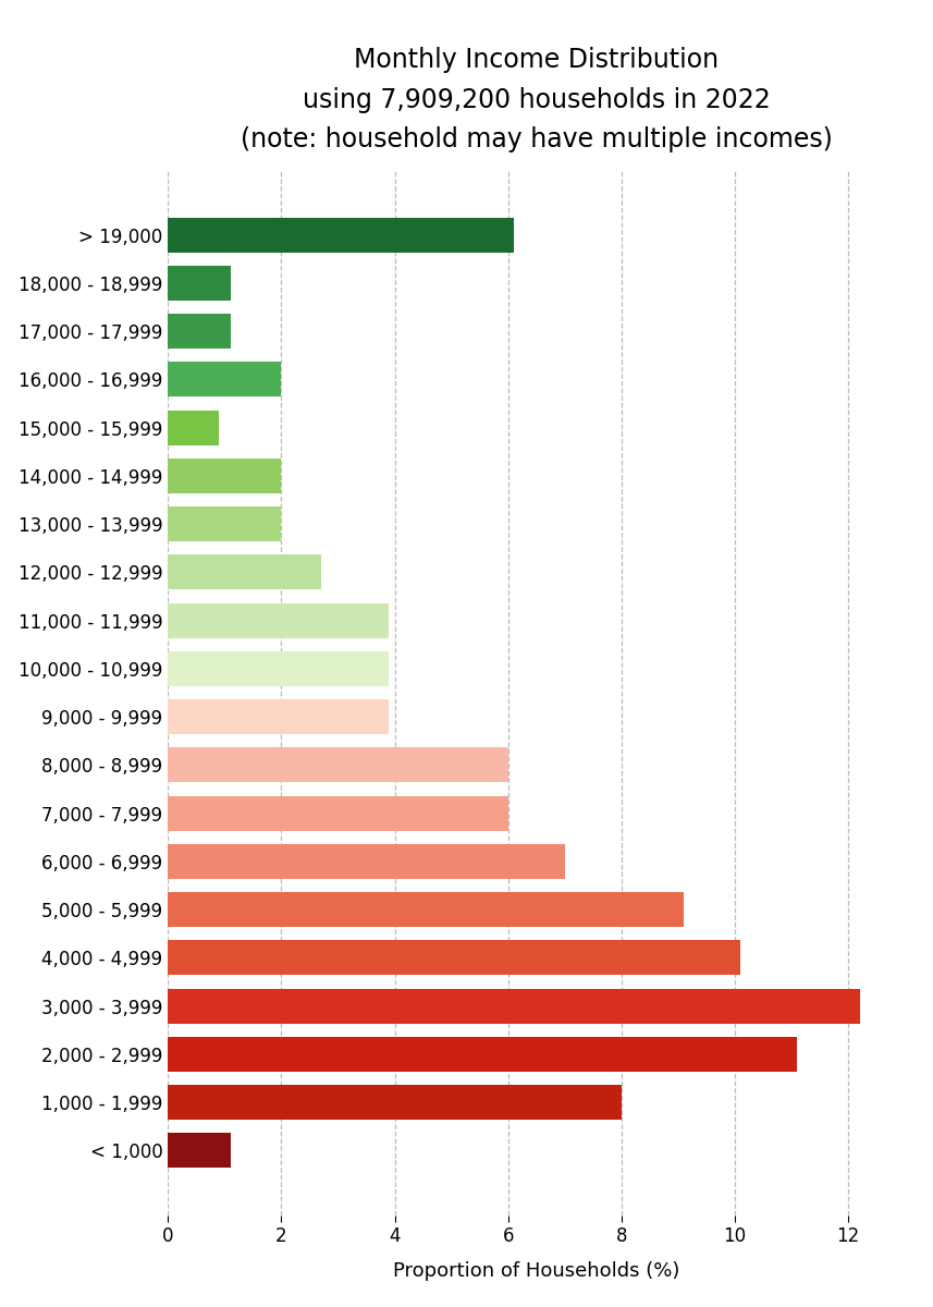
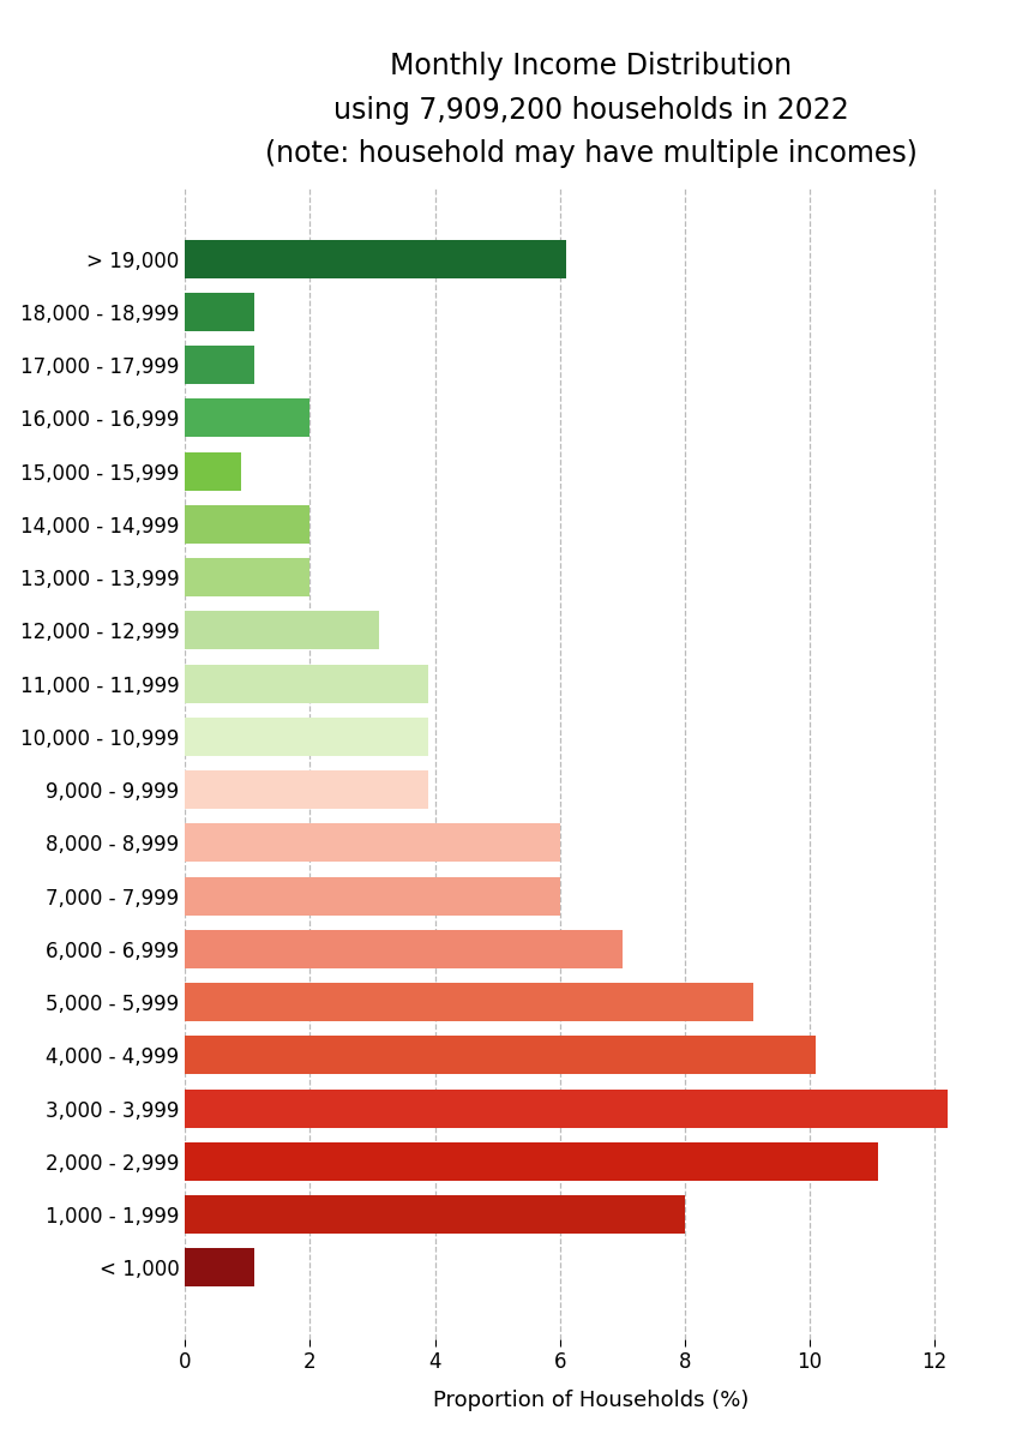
12,000 - 12,999: 2.7 -> 3.1
